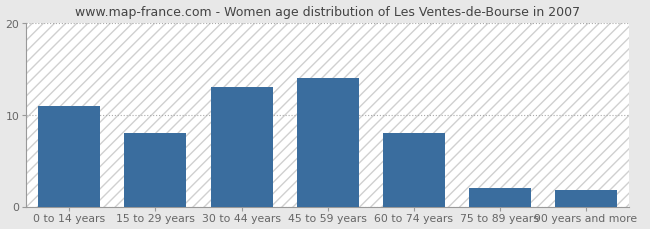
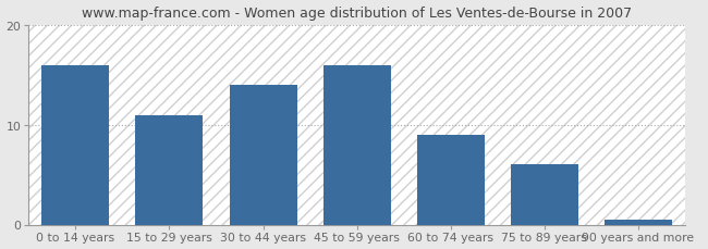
0 to 14 years: 11.0 -> 16.0
15 to 29 years: 8.0 -> 11.0
30 to 44 years: 13.0 -> 14.0
45 to 59 years: 14.0 -> 16.0
60 to 74 years: 8.0 -> 9.0
75 to 89 years: 2.0 -> 6.0
90 years and more: 1.8 -> 0.5
